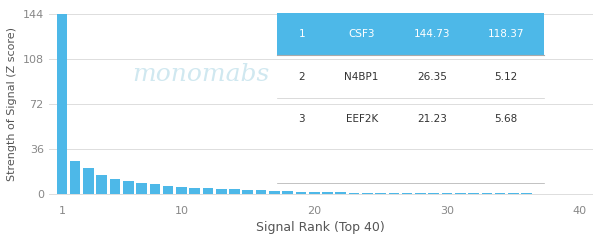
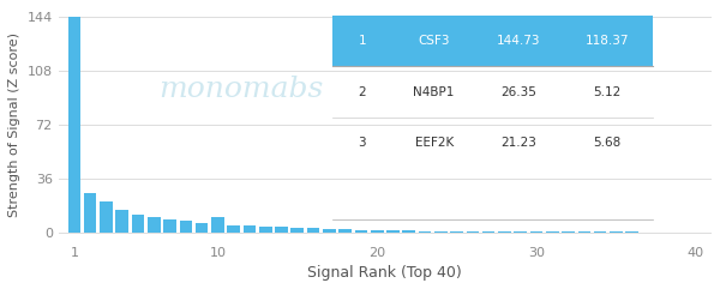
10: 6 -> 11
